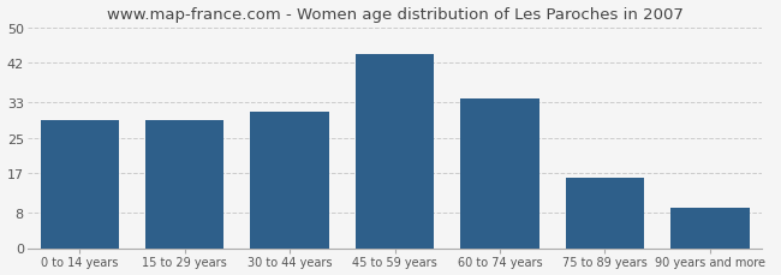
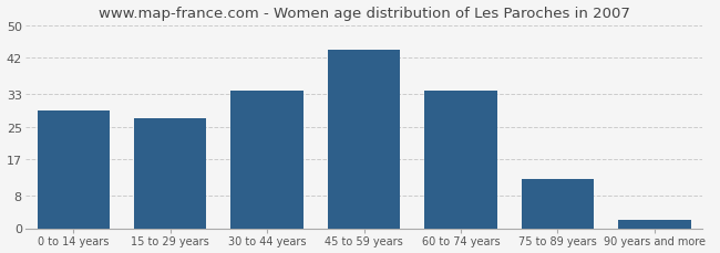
15 to 29 years: 29 -> 27
30 to 44 years: 31 -> 34
75 to 89 years: 16 -> 12
90 years and more: 9 -> 2
